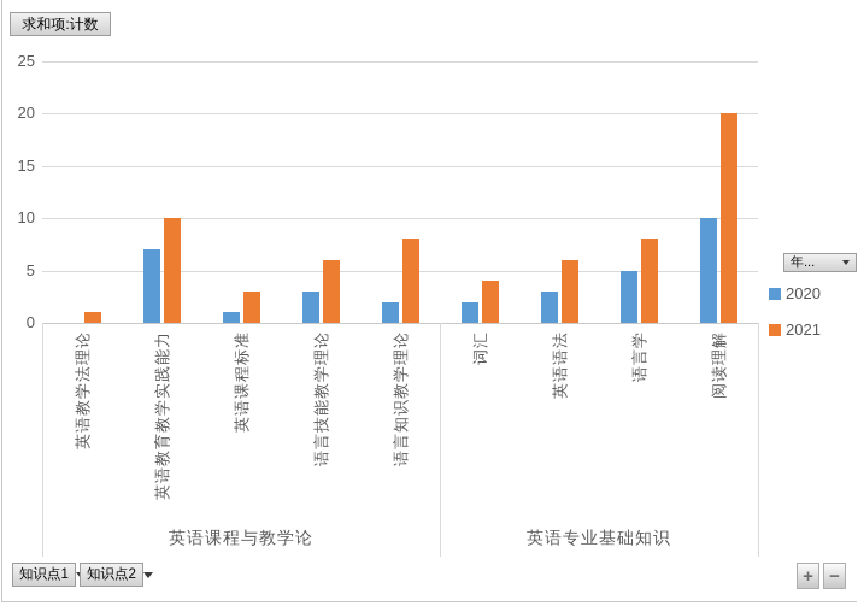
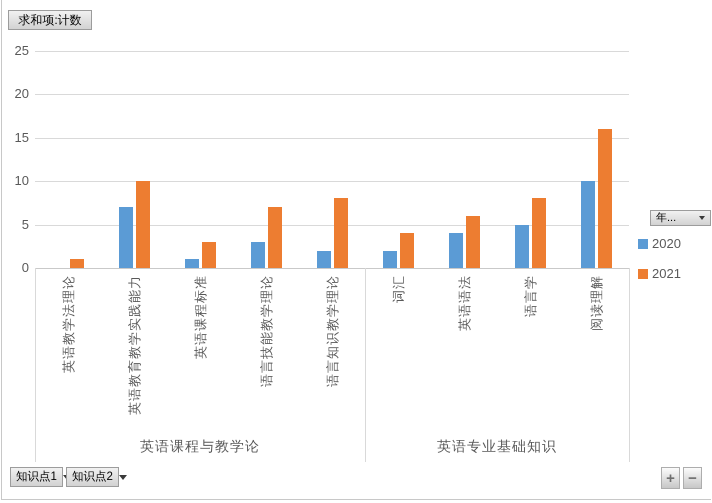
2021/语言技能教学理论: 6 -> 7
2020/英语语法: 3 -> 4
2021/阅读理解: 20 -> 16
